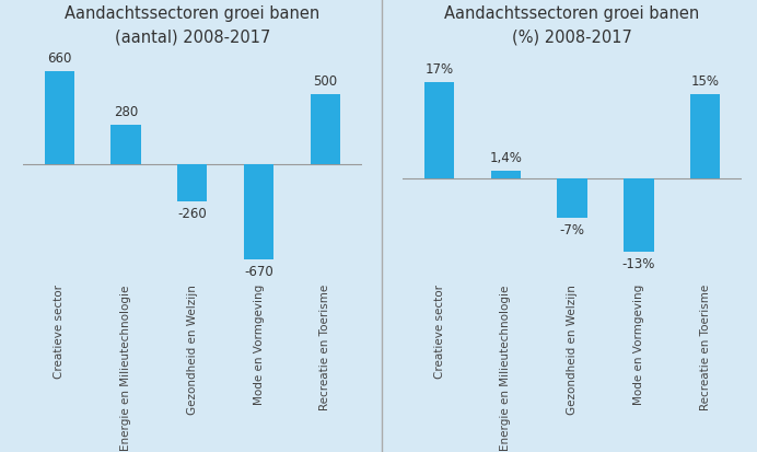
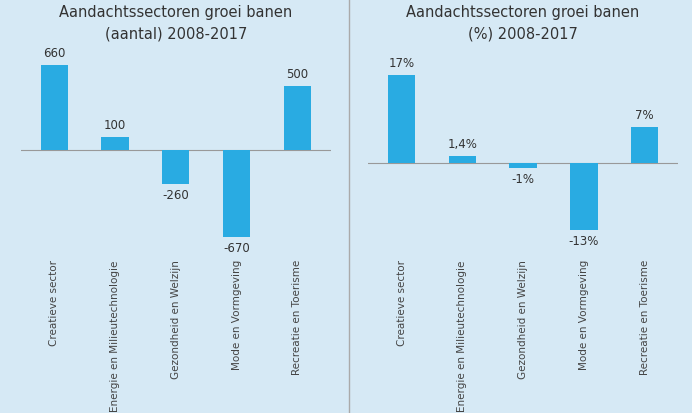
Aandachtssectoren groei banen (aantal) 2008-2017/Energie en Milieutechnologie: 280 -> 100
Aandachtssectoren groei banen (%) 2008-2017/Gezondheid en Welzijn: -7% -> -1%
Aandachtssectoren groei banen (%) 2008-2017/Recreatie en Toerisme: 15% -> 7%
